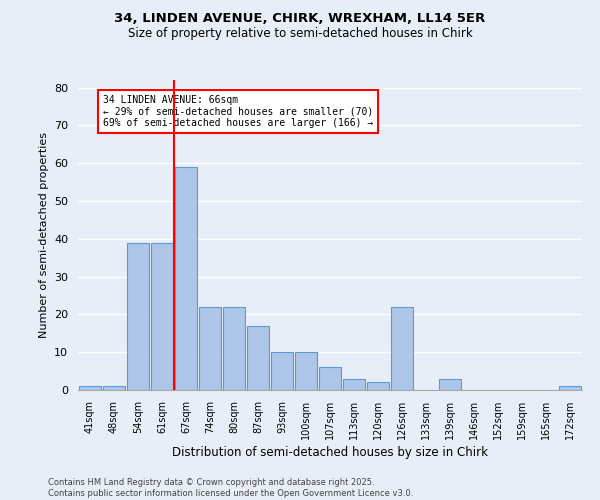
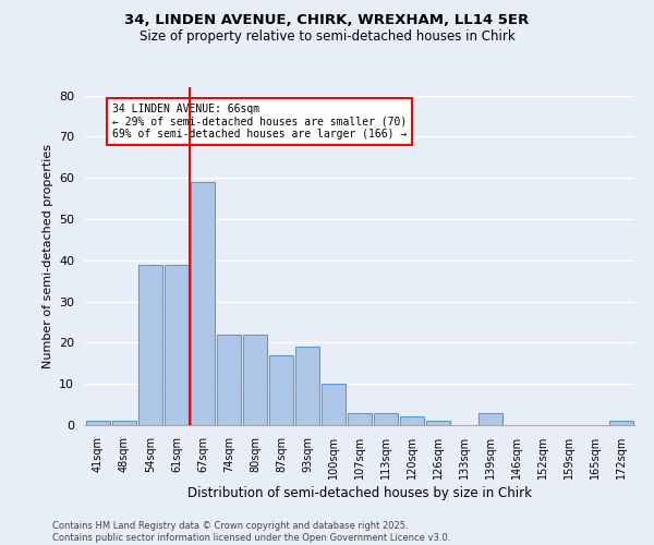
93sqm: 10 -> 19
107sqm: 6 -> 3
126sqm: 22 -> 1
